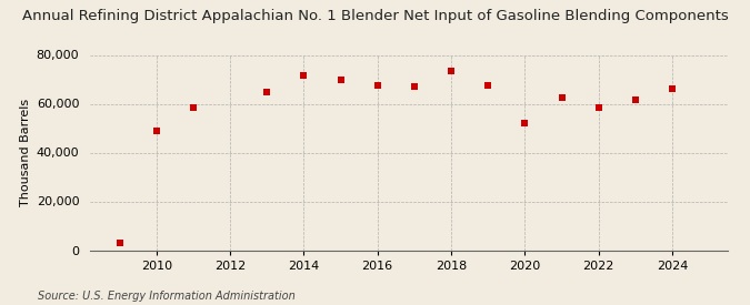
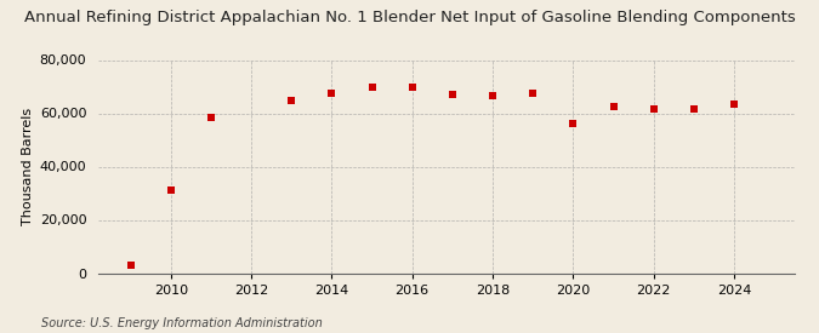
2010: 49,000 -> 31,000
2014: 71,500 -> 67,500
2016: 67,500 -> 70,000
2018: 73,500 -> 66,500
2020: 52,000 -> 56,000
2022: 58,500 -> 61,500
2024: 66,000 -> 63,500
